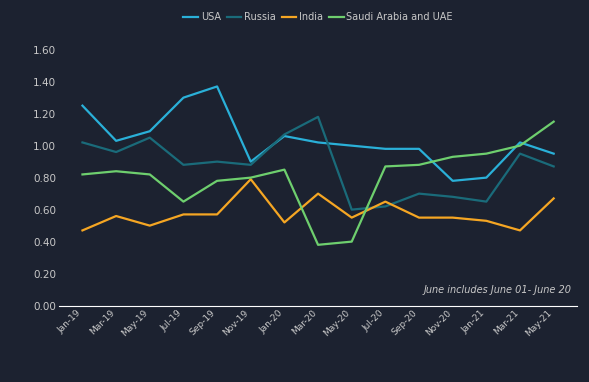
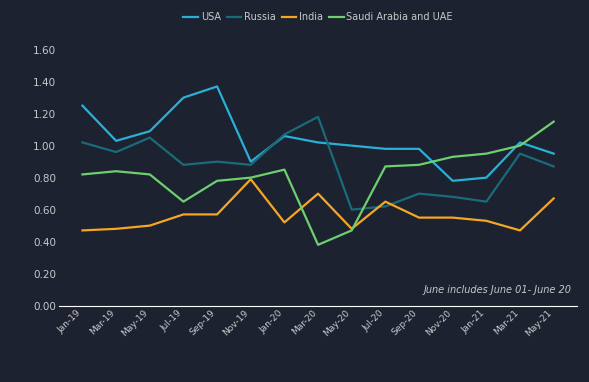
India/Mar-19: 0.56 -> 0.48
India/May-20: 0.55 -> 0.48
Saudi Arabia and UAE/May-20: 0.40 -> 0.47
